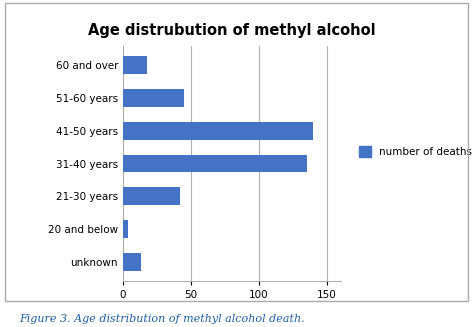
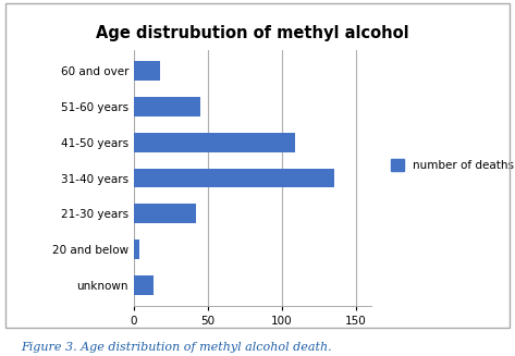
41-50 years: 140 -> 109
